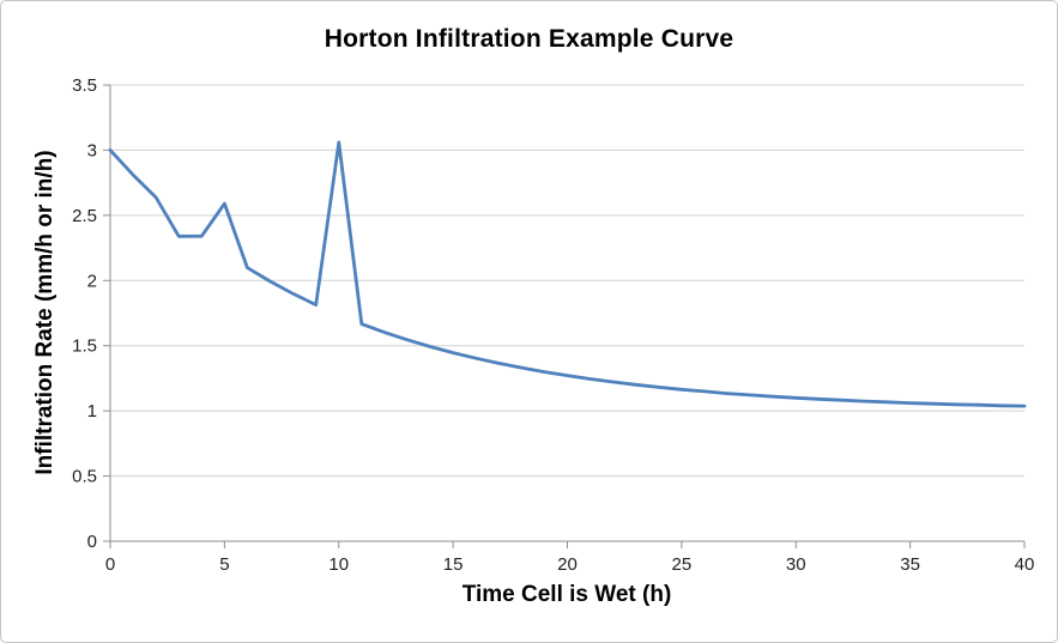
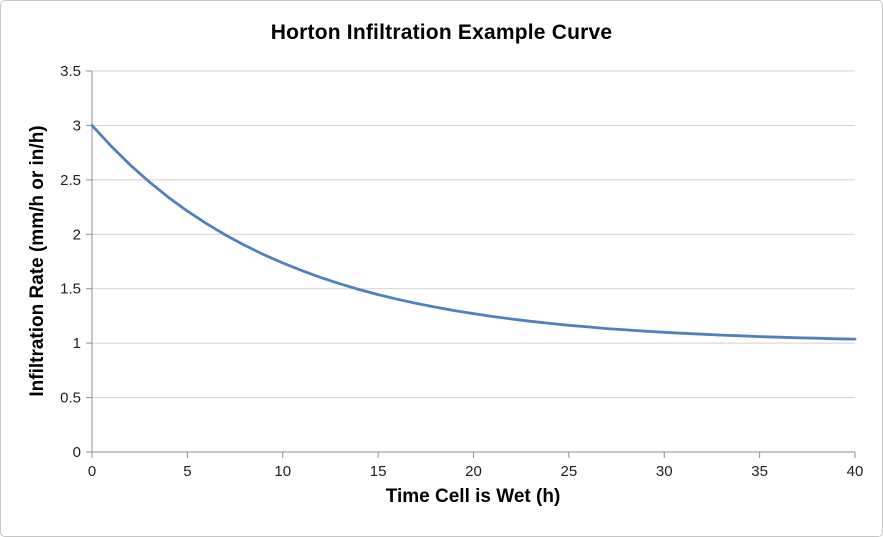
3: 2.34 -> 2.48
5: 2.59 -> 2.21
10: 3.06 -> 1.74
